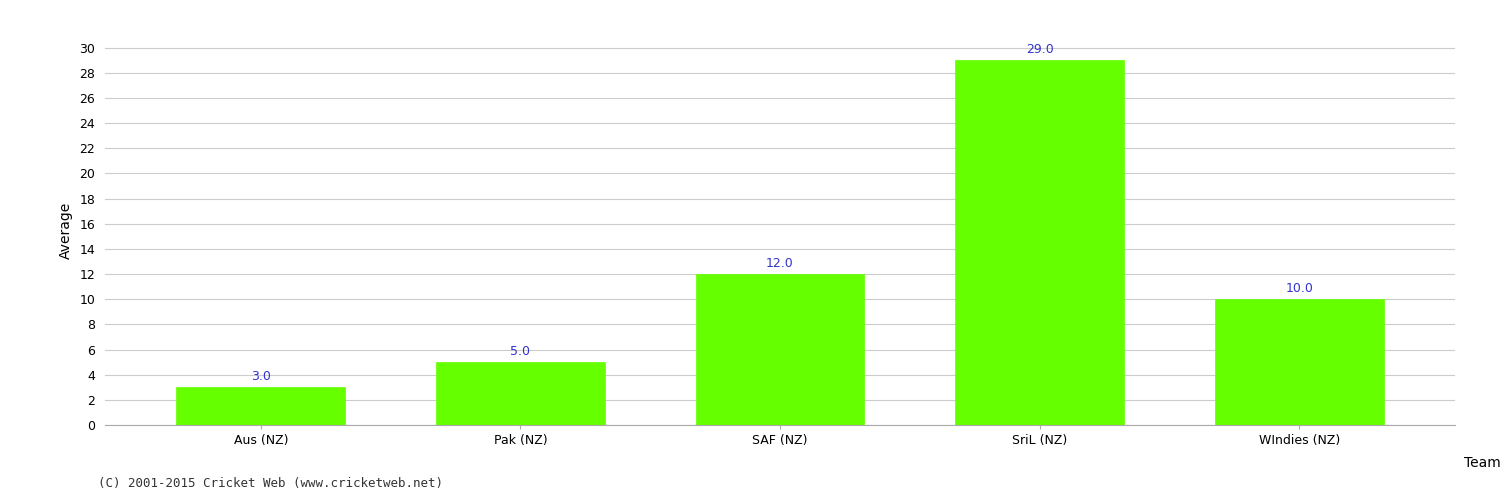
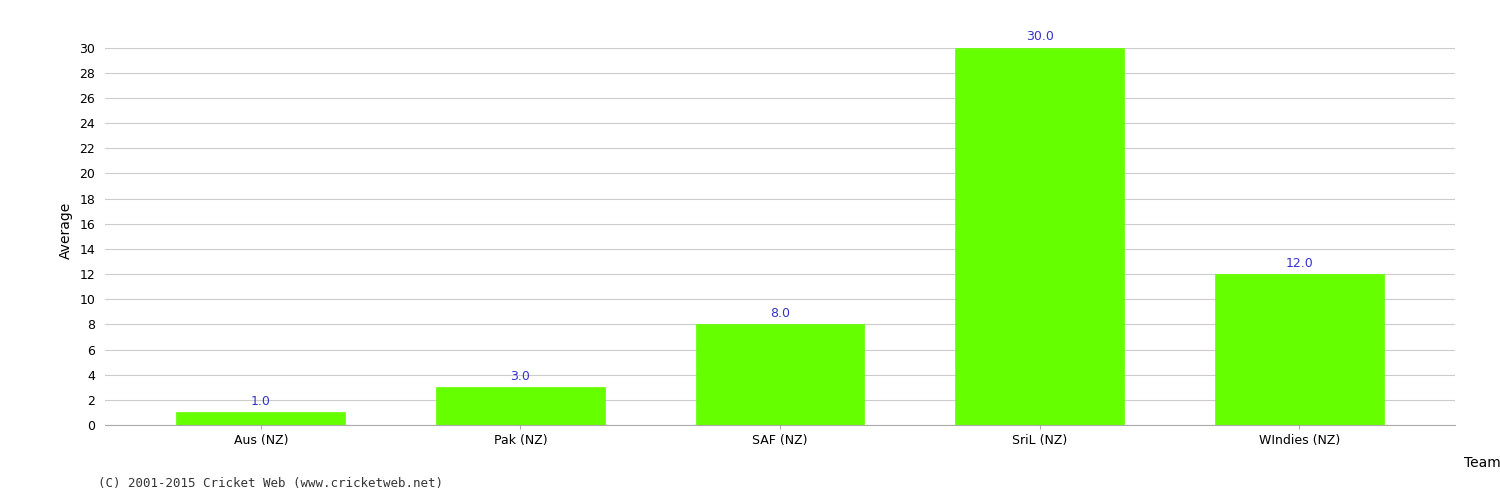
Aus (NZ): 3.0 -> 1.0
Pak (NZ): 5.0 -> 3.0
SAF (NZ): 12.0 -> 8.0
SriL (NZ): 29.0 -> 30.0
WIndies (NZ): 10.0 -> 12.0
